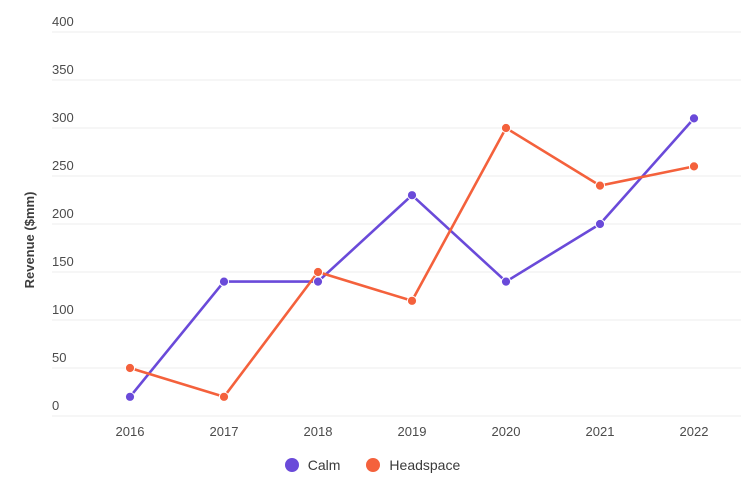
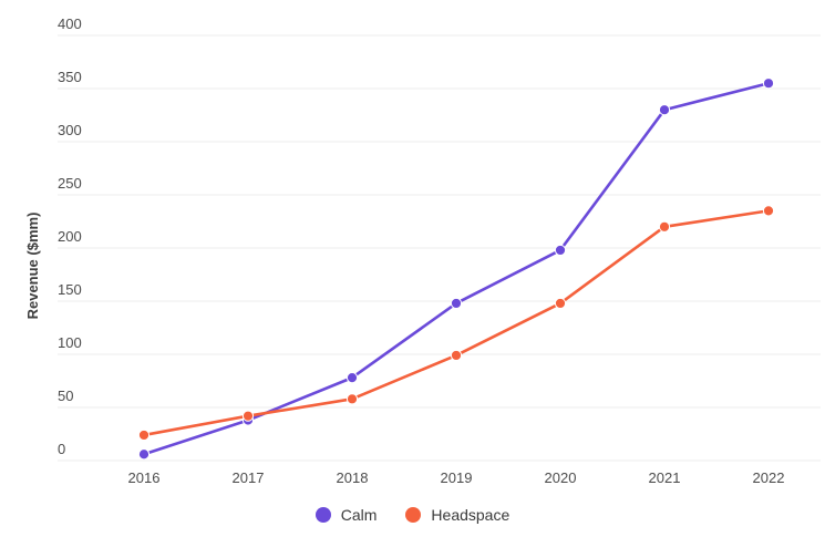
Calm/2016: 20 -> 10
Headspace/2016: 50 -> 20
Calm/2017: 140 -> 40
Headspace/2017: 20 -> 40
Calm/2018: 140 -> 80
Headspace/2018: 150 -> 60
Calm/2019: 230 -> 150
Headspace/2019: 120 -> 100
Calm/2020: 140 -> 200
Headspace/2020: 300 -> 150
Calm/2021: 200 -> 330
Headspace/2021: 240 -> 220
Calm/2022: 310 -> 360
Headspace/2022: 260 -> 240
